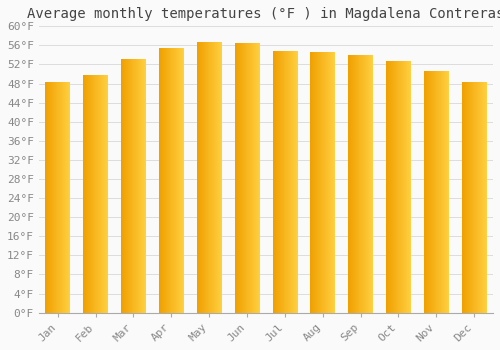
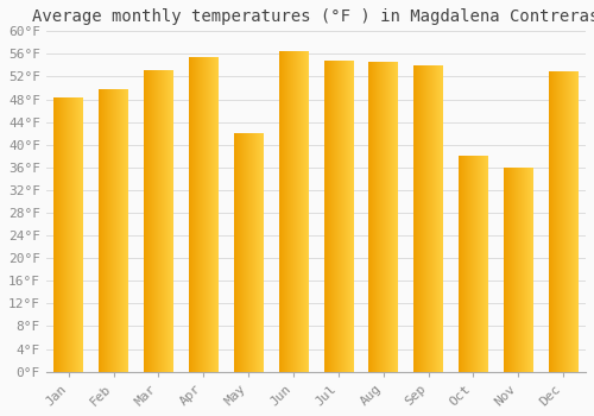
May: 56.7°F -> 42.0°F
Oct: 52.8°F -> 38.0°F
Nov: 50.5°F -> 36.0°F
Dec: 48.4°F -> 53.0°F
